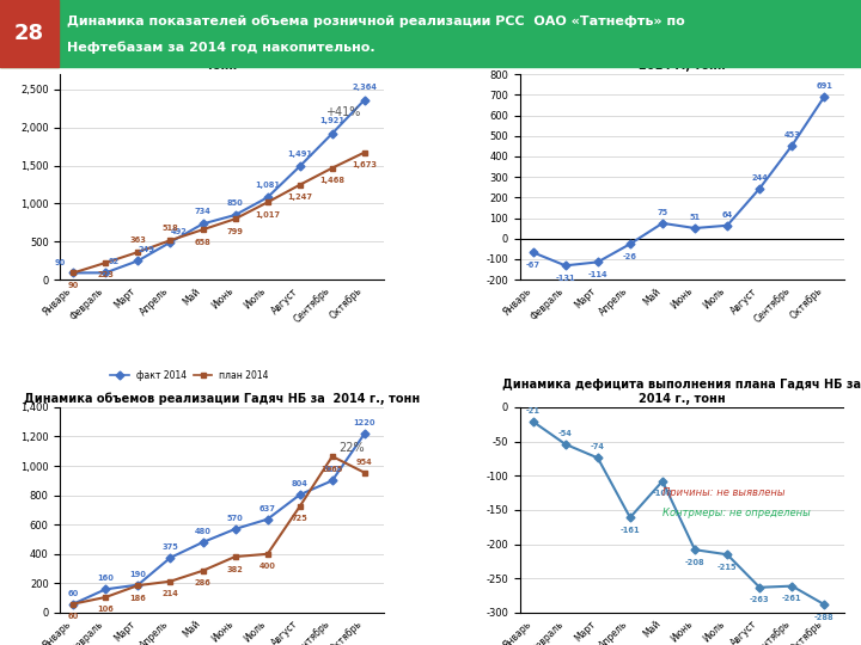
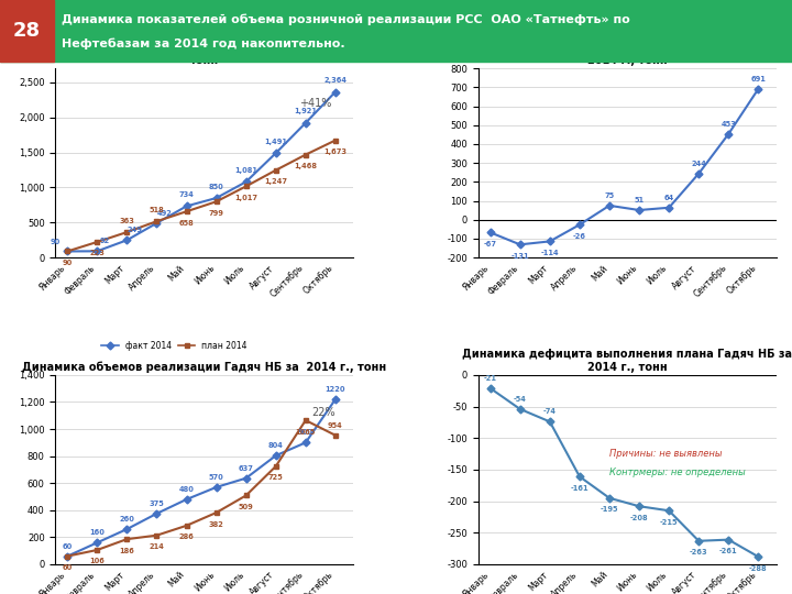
Динамика объемов реализации Гадяч НБ за 2014 г., тонн/факт 2014/Март: 190 -> 260
Динамика объемов реализации Гадяч НБ за 2014 г., тонн/план 2014/Июль: 400 -> 510
Динамика дефицита выполнения плана Гадяч НБ за 2014 г., тонн/Май: -108 -> -195
